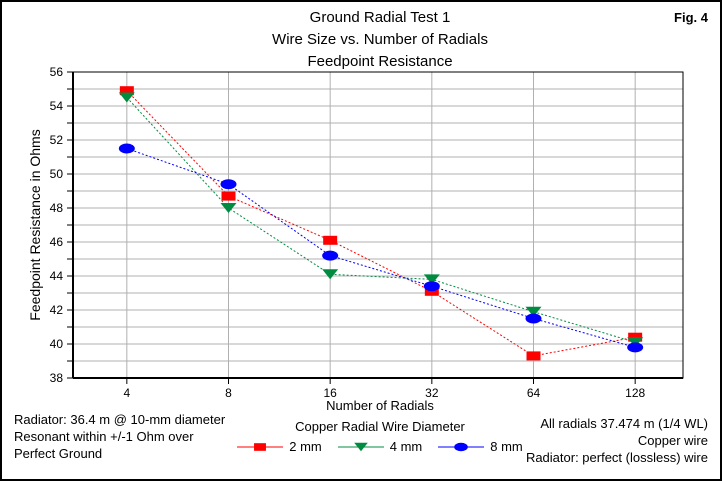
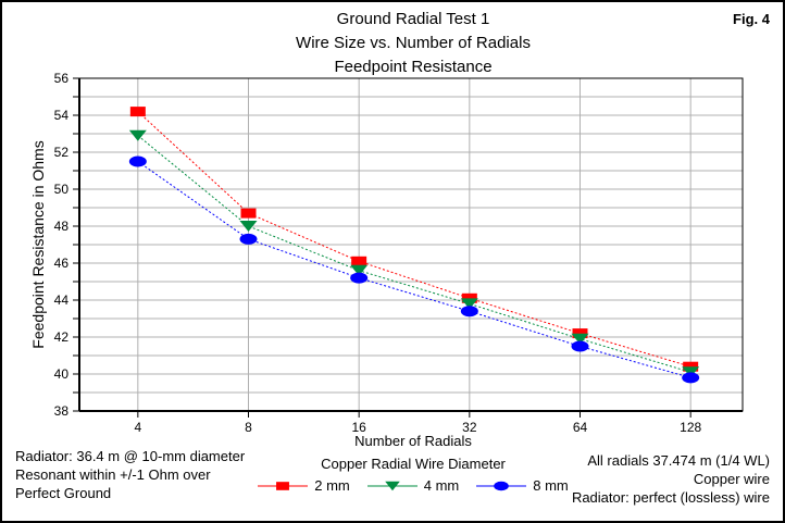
2 mm/4: 54.9 -> 54.2
4 mm/4: 54.5 -> 52.9
8 mm/8: 49.4 -> 47.3
4 mm/16: 44.1 -> 45.6
2 mm/32: 43.1 -> 44.1
2 mm/64: 39.3 -> 42.2
